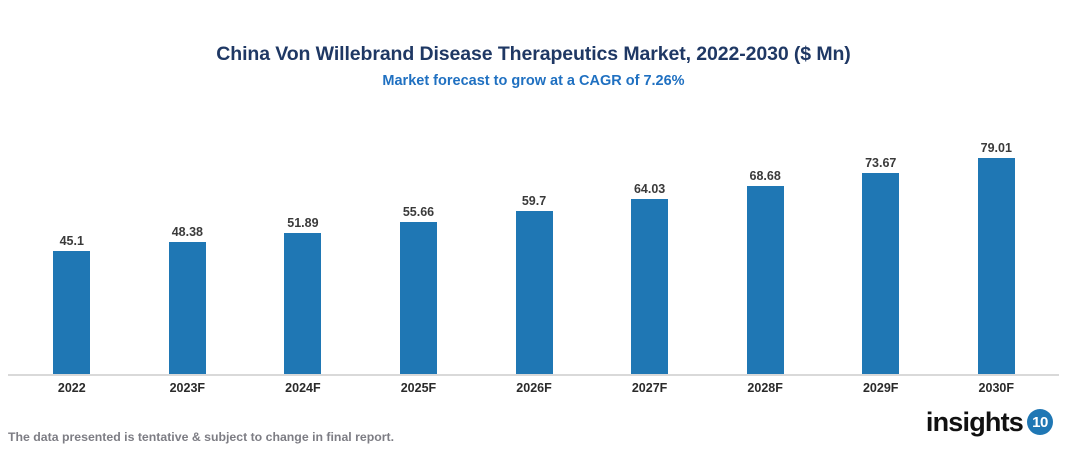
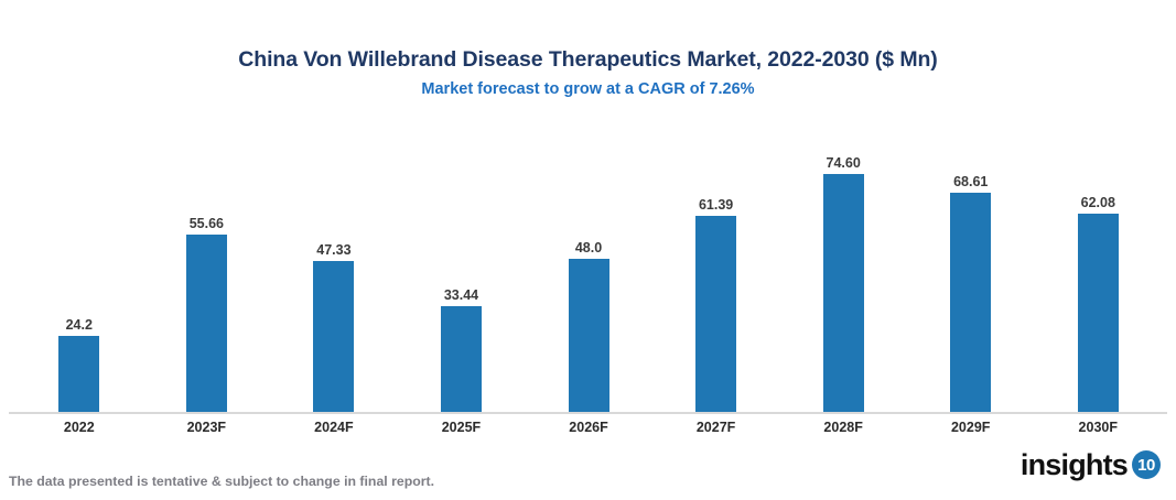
2022: 45.1 -> 24.2
2023F: 48.38 -> 55.66
2024F: 51.89 -> 47.33
2025F: 55.66 -> 33.44
2026F: 59.7 -> 48.0
2027F: 64.03 -> 61.39
2028F: 68.68 -> 74.60
2029F: 73.67 -> 68.61
2030F: 79.01 -> 62.08
